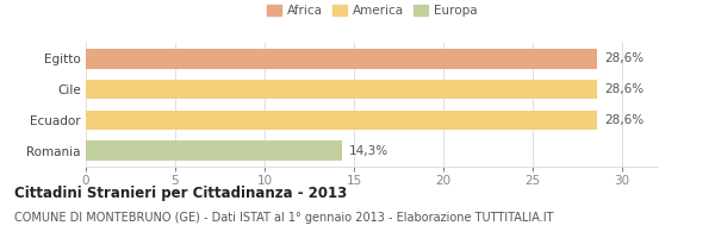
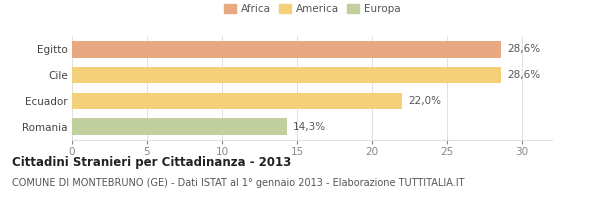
Ecuador: 28,6% -> 22,0%
